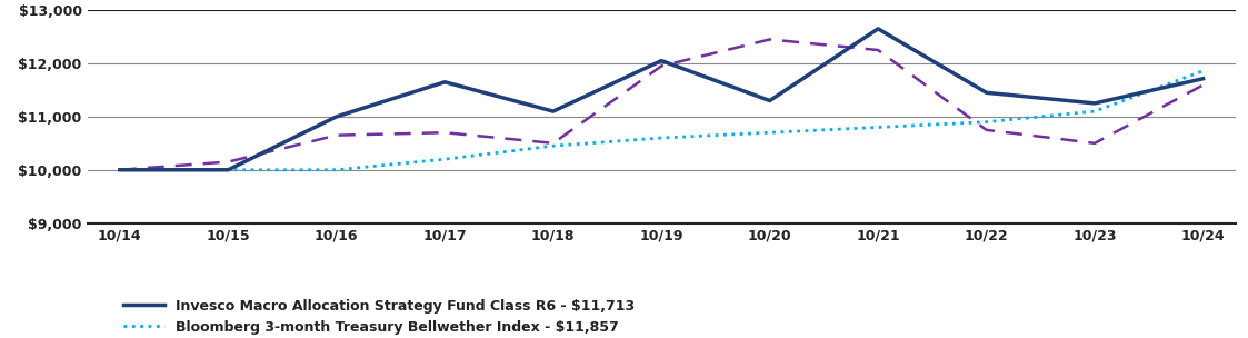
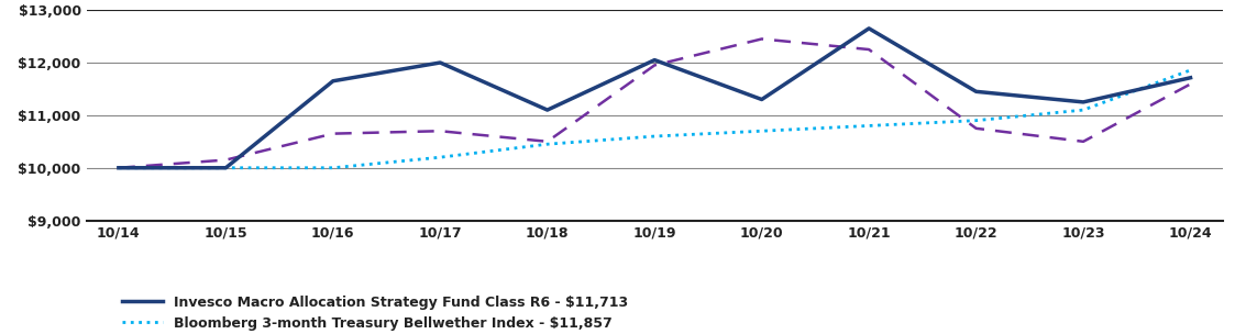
Invesco Macro Allocation Strategy Fund Class R6 - $11,713/10/16: $11,000 -> $11,650
Invesco Macro Allocation Strategy Fund Class R6 - $11,713/10/17: $11,650 -> $12,000
